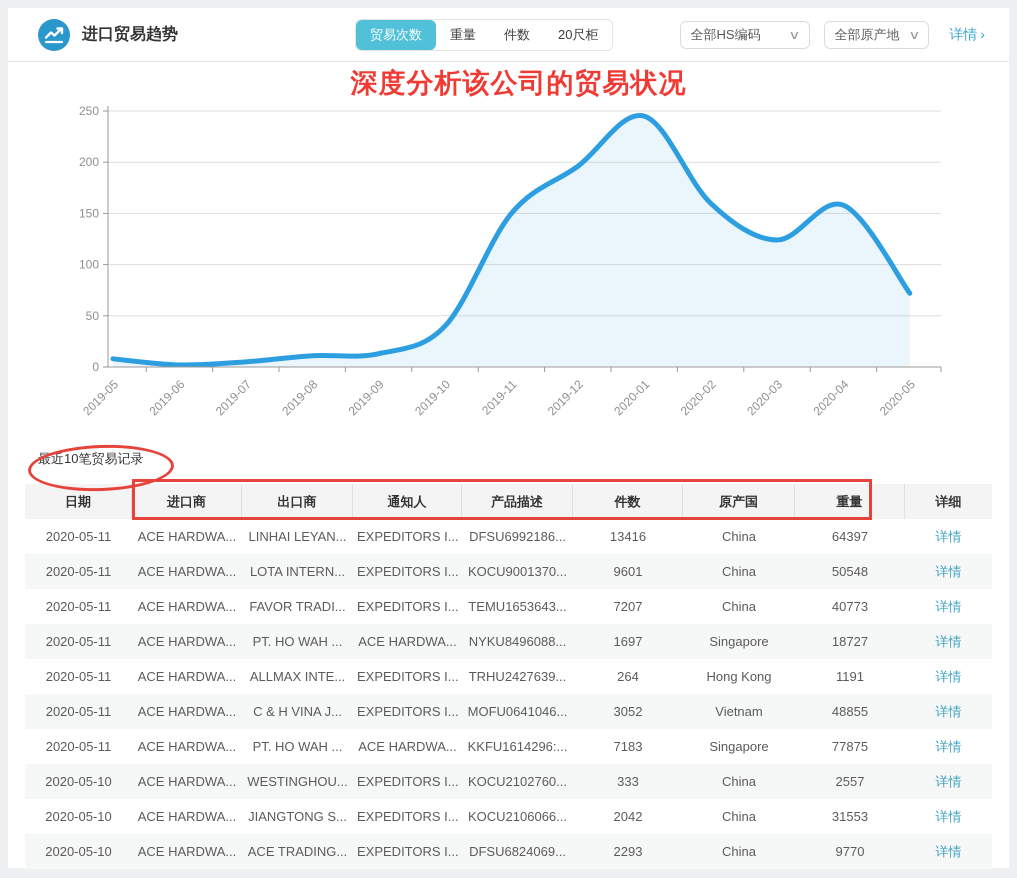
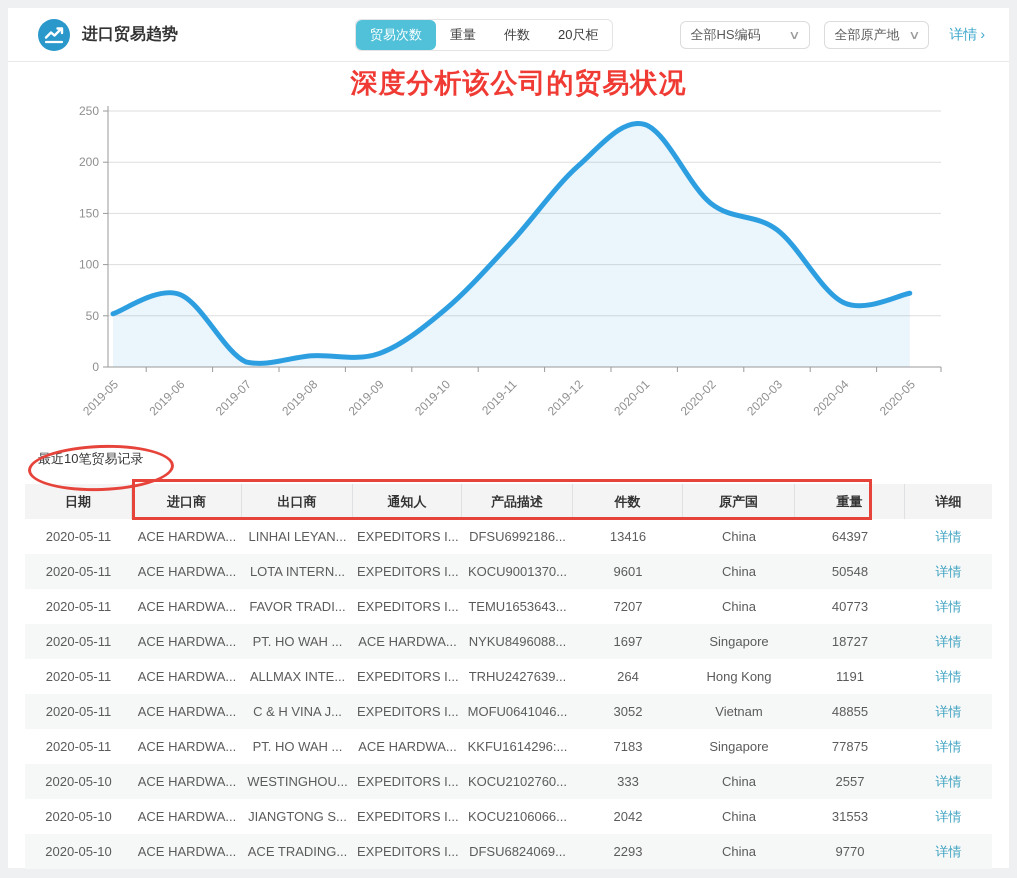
2019-05: 8 -> 52
2019-06: 2 -> 71
2019-10: 40 -> 56
2019-11: 150 -> 122
2020-01: 245 -> 237
2020-03: 124 -> 134
2020-04: 158 -> 63
